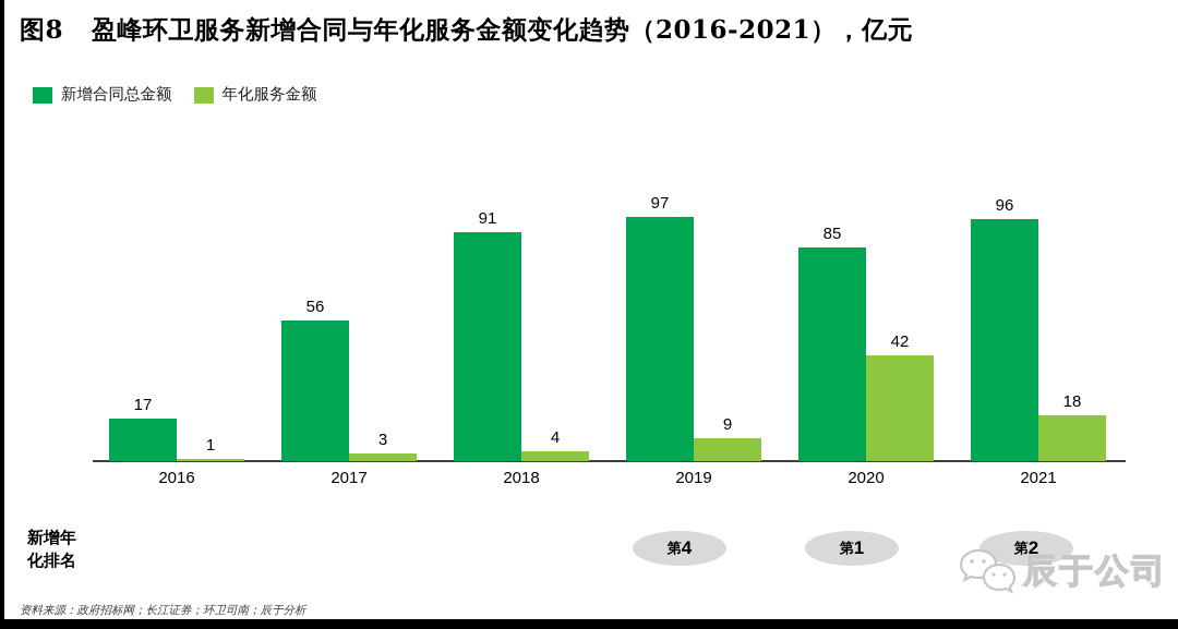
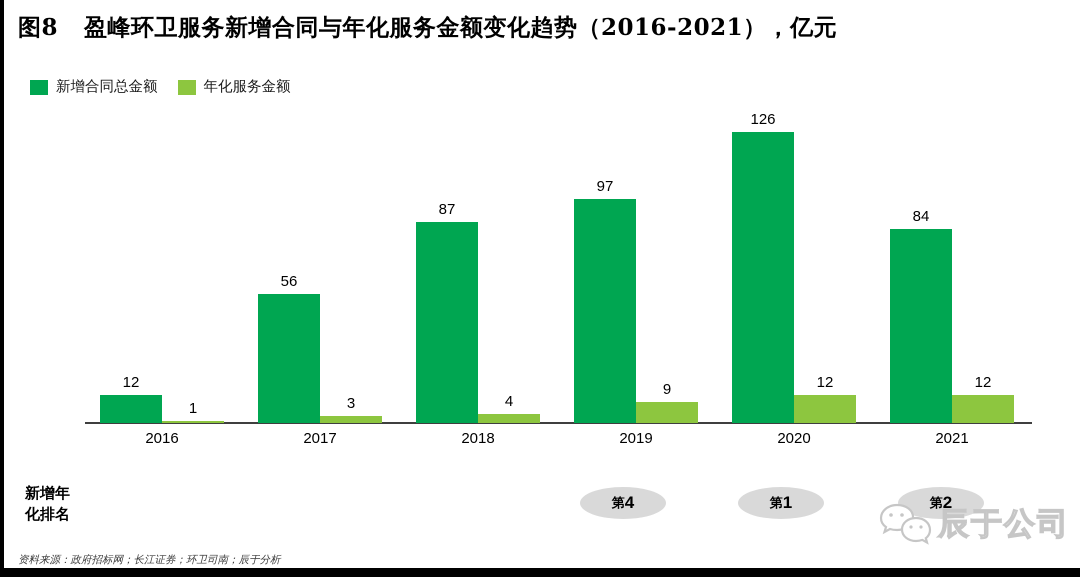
新增合同总金额/2016: 17 -> 12
新增合同总金额/2018: 91 -> 87
新增合同总金额/2020: 85 -> 126
年化服务金额/2020: 42 -> 12
新增合同总金额/2021: 96 -> 84
年化服务金额/2021: 18 -> 12
